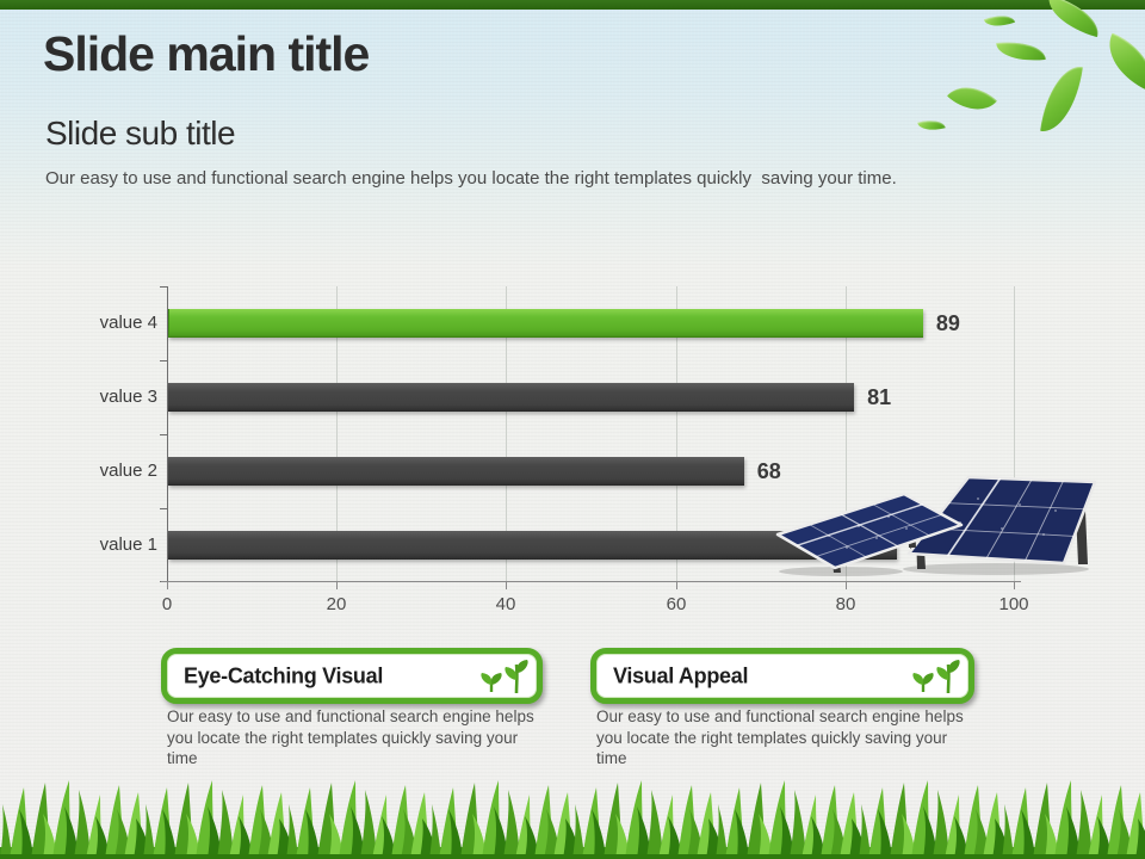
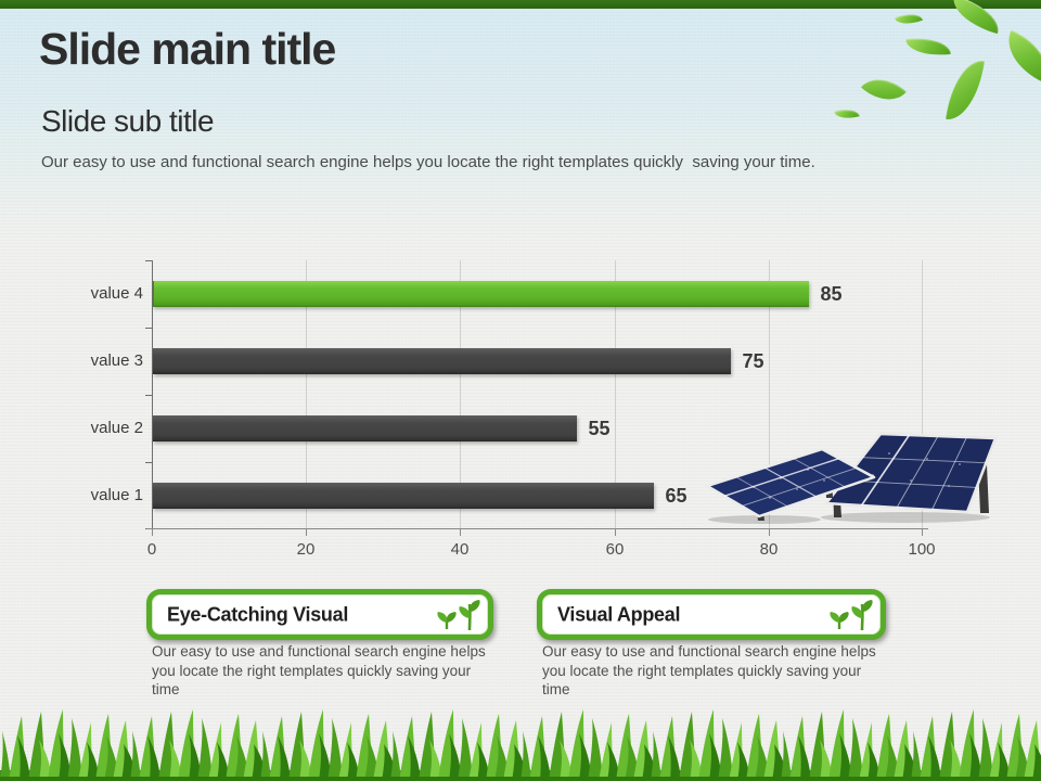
value 1: 86 -> 65
value 2: 68 -> 55
value 3: 81 -> 75
value 4: 89 -> 85
